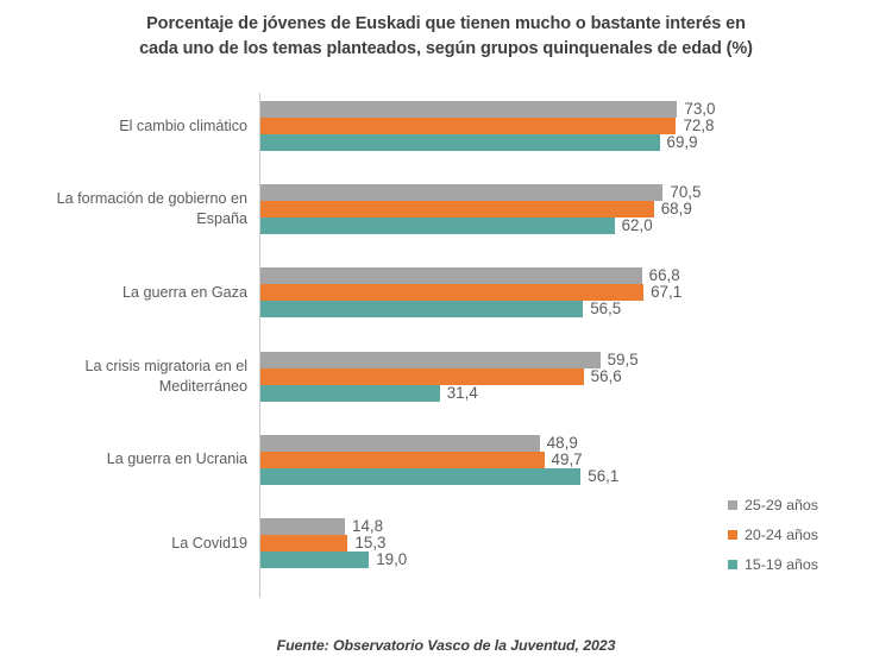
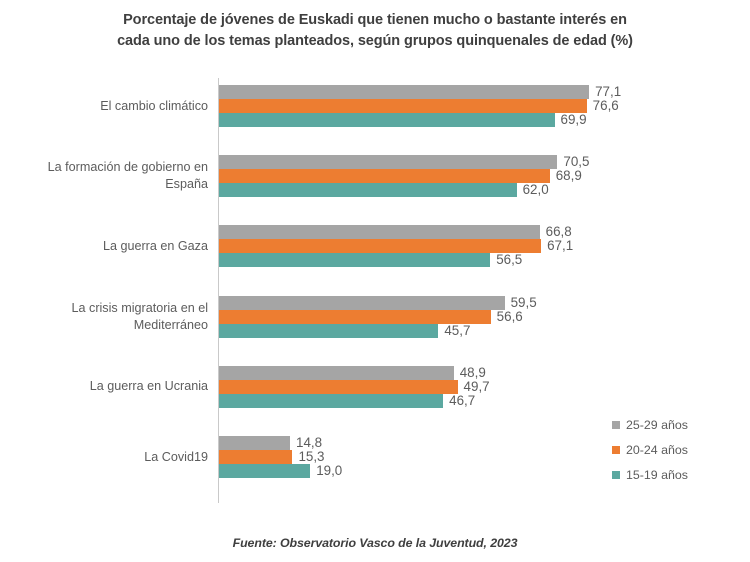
25-29 años/El cambio climático: 73,0 -> 77,1
20-24 años/El cambio climático: 72,8 -> 76,6
15-19 años/La crisis migratoria en el Mediterráneo: 31,4 -> 45,7
15-19 años/La guerra en Ucrania: 56,1 -> 46,7
